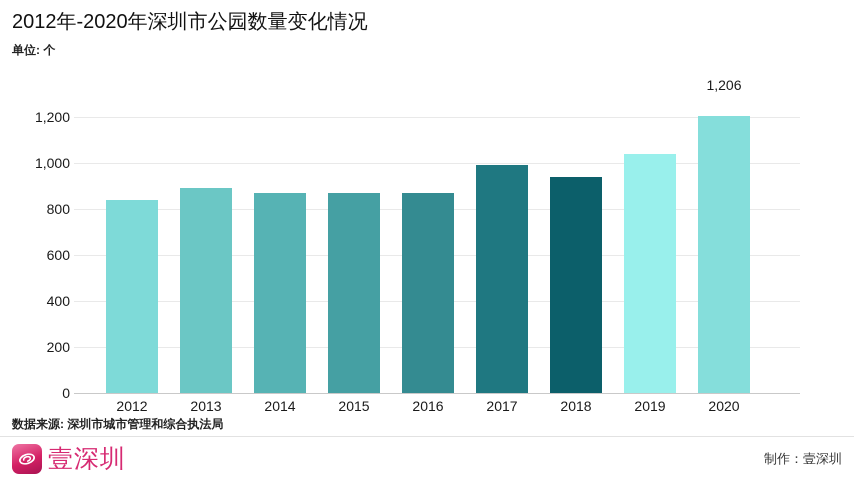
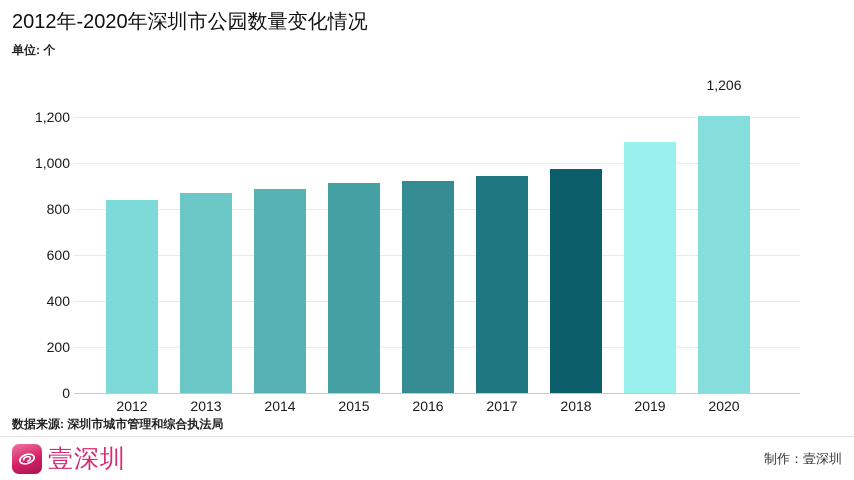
2013: 890 -> 870
2014: 870 -> 890
2015: 870 -> 910
2016: 870 -> 920
2017: 990 -> 940
2018: 940 -> 970
2019: 1040 -> 1090
